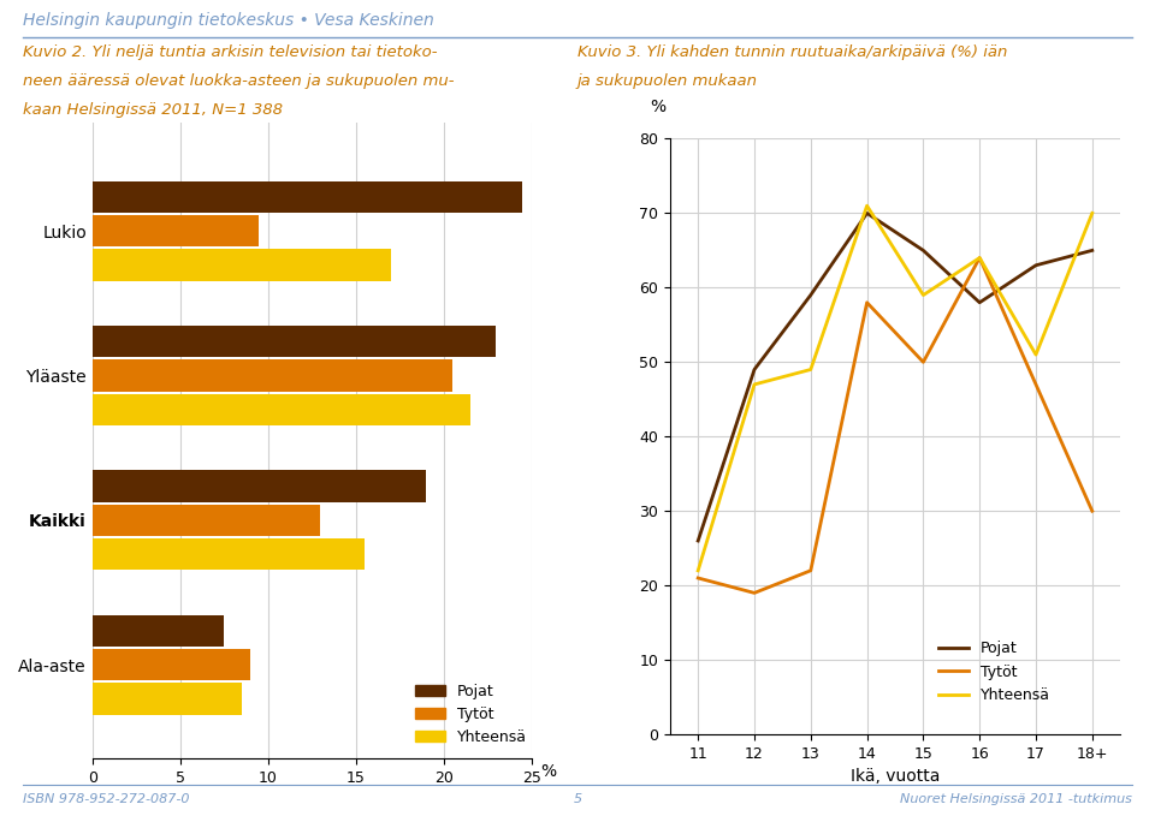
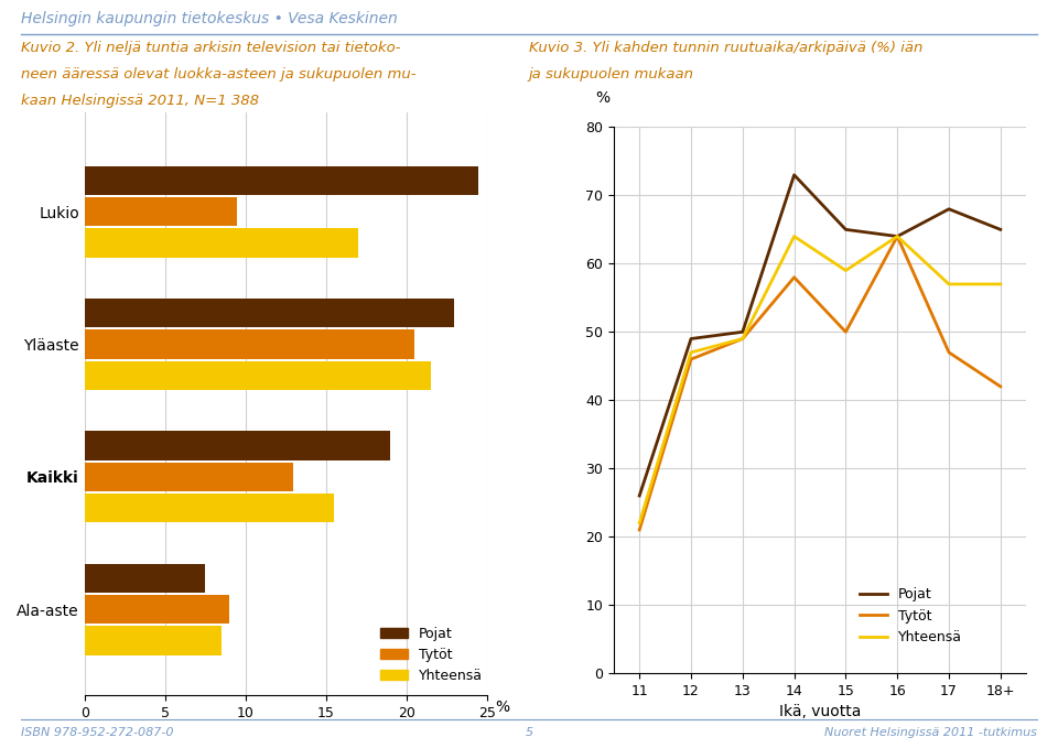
Tytöt/12: 19 -> 46
Pojat/13: 59 -> 50
Tytöt/13: 22 -> 49
Pojat/14: 70 -> 73
Yhteensä/14: 71 -> 64
Pojat/16: 58 -> 64
Pojat/17: 63 -> 68
Yhteensä/17: 51 -> 57
Tytöt/18+: 30 -> 42
Yhteensä/18+: 70 -> 57
